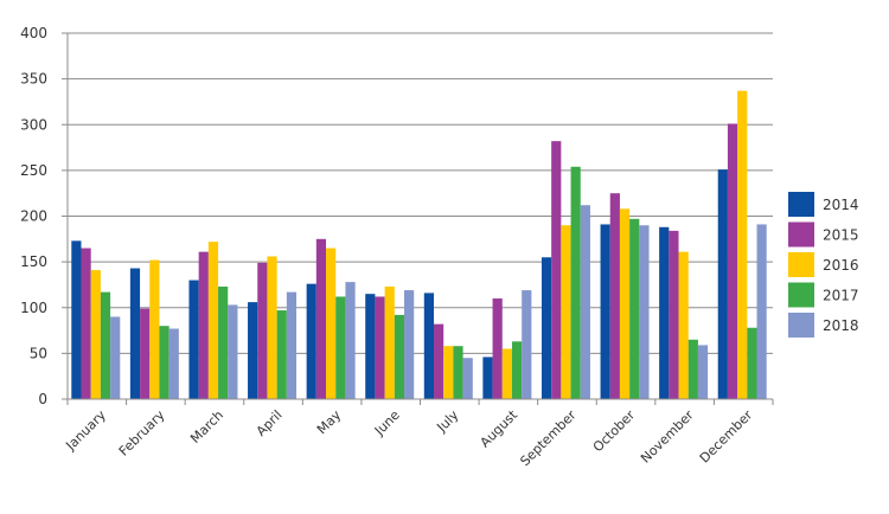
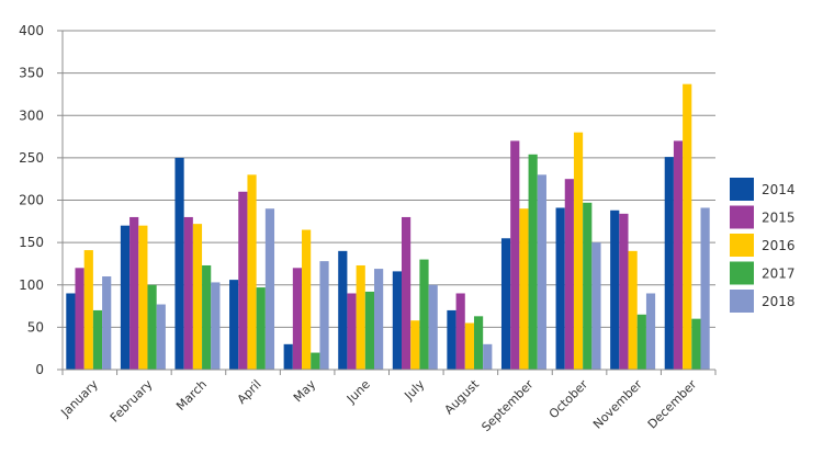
2014/January: 170 -> 90
2015/January: 160 -> 120
2017/January: 120 -> 70
2018/January: 90 -> 110
2014/February: 140 -> 170
2015/February: 100 -> 180
2016/February: 150 -> 170
2017/February: 80 -> 100
2014/March: 130 -> 250
2015/March: 160 -> 180
2015/April: 150 -> 210
2016/April: 160 -> 230
2018/April: 120 -> 190
2014/May: 130 -> 30
2015/May: 180 -> 120
2017/May: 110 -> 20
2014/June: 120 -> 140
2015/June: 110 -> 90
2015/July: 80 -> 180
2017/July: 60 -> 130
2018/July: 40 -> 100
2014/August: 50 -> 70
2015/August: 110 -> 90
2018/August: 120 -> 30
2015/September: 280 -> 270
2018/September: 210 -> 230
2016/October: 210 -> 280
2018/October: 190 -> 150
2016/November: 160 -> 140
2018/November: 60 -> 90
2015/December: 300 -> 270
2017/December: 80 -> 60
